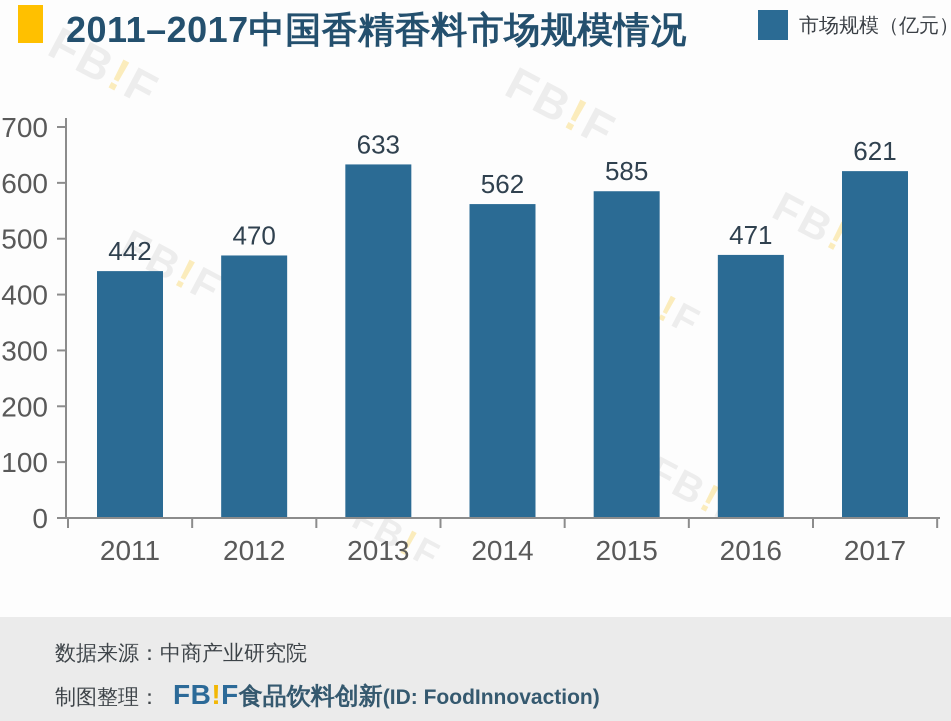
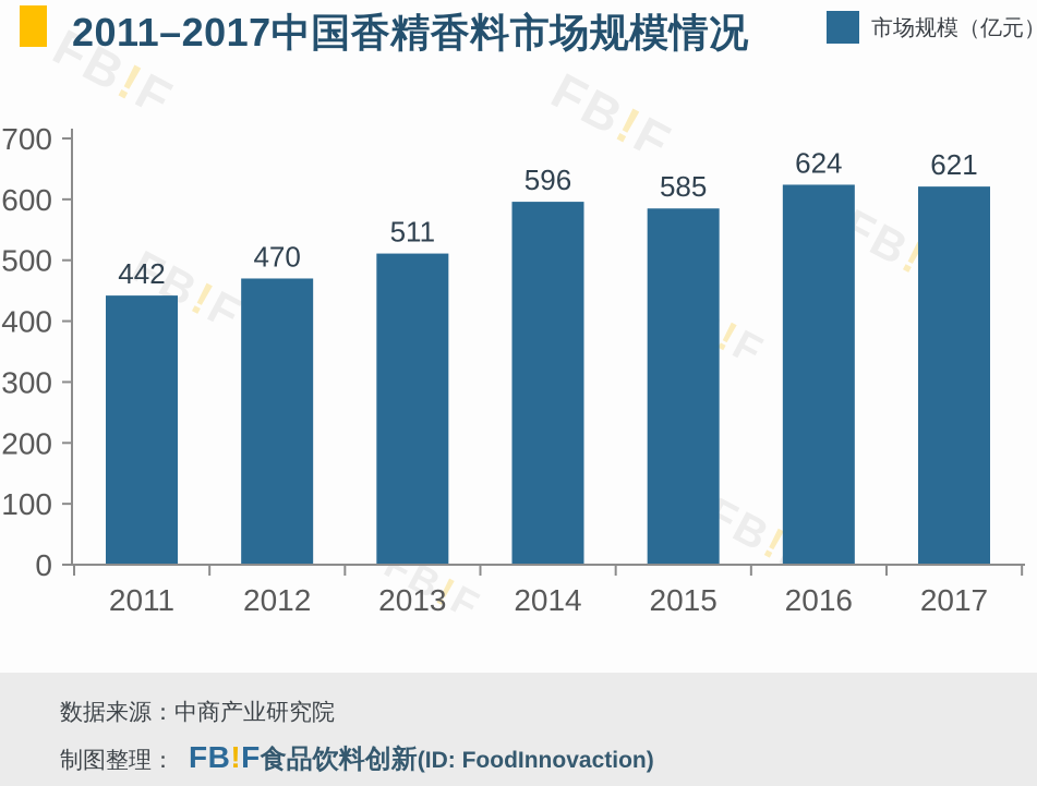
2013: 633 -> 511
2014: 562 -> 596
2016: 471 -> 624
